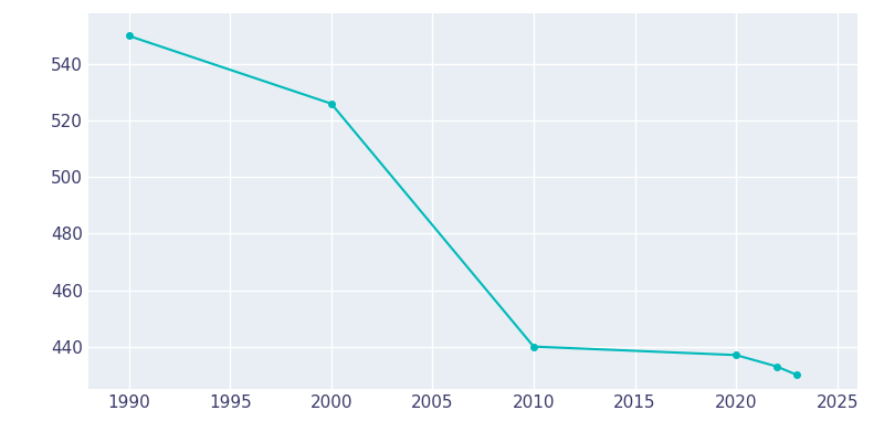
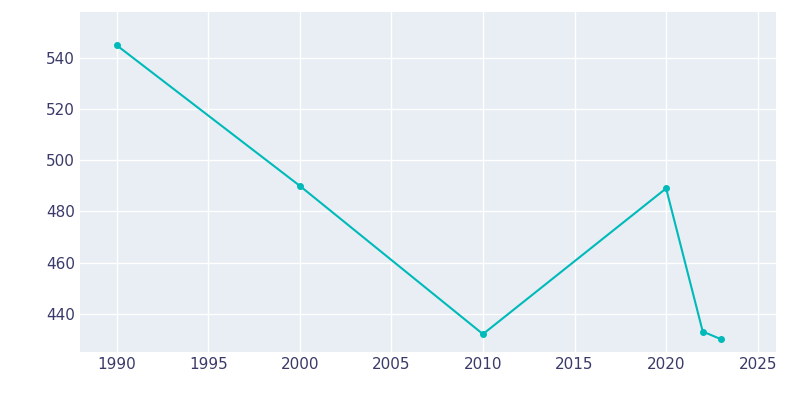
1990: 550 -> 545
2000: 526 -> 490
2010: 440 -> 432
2020: 437 -> 489
